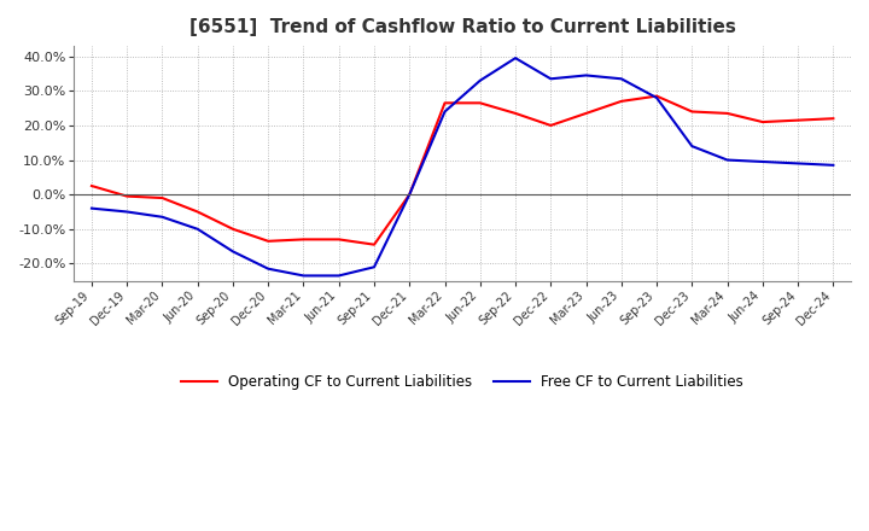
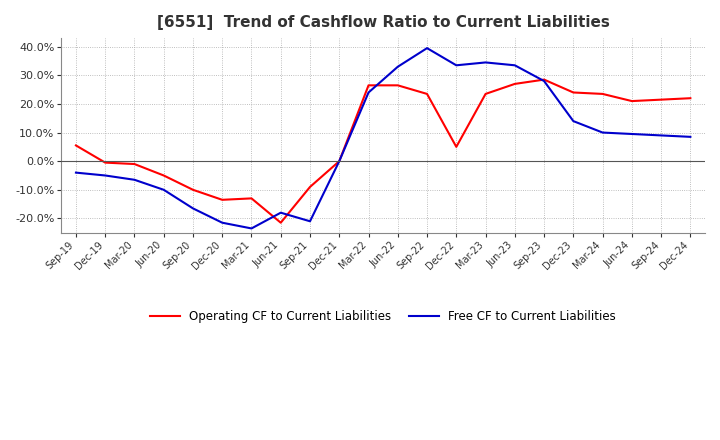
Operating CF to Current Liabilities/Sep-19: 2.5% -> 5.5%
Operating CF to Current Liabilities/Jun-21: -13.0% -> -21.5%
Free CF to Current Liabilities/Jun-21: -23.5% -> -18.0%
Operating CF to Current Liabilities/Sep-21: -14.5% -> -9.0%
Operating CF to Current Liabilities/Dec-22: 20.0% -> 5.0%
